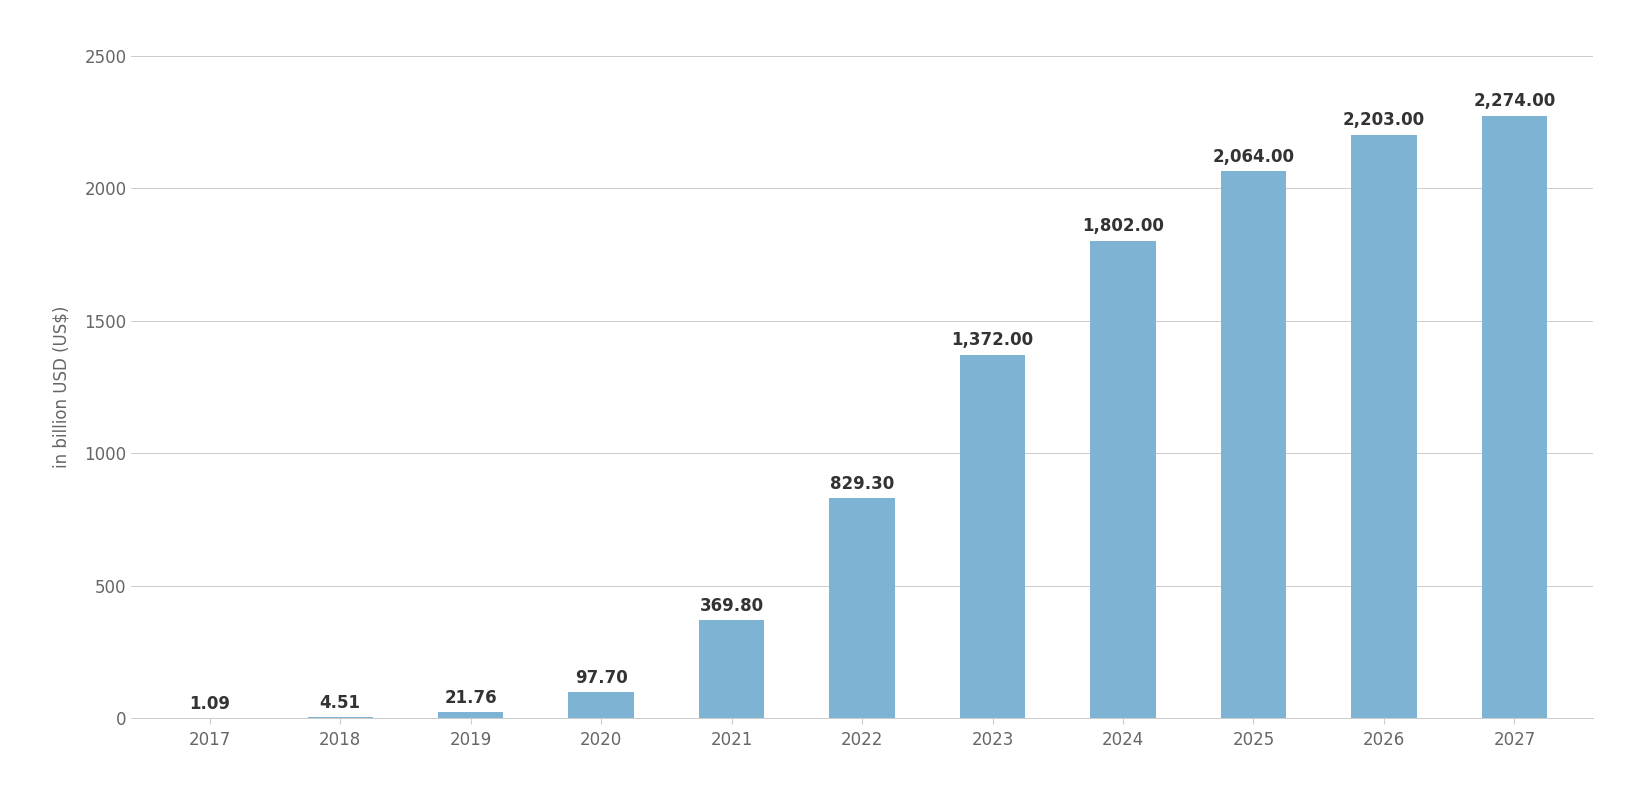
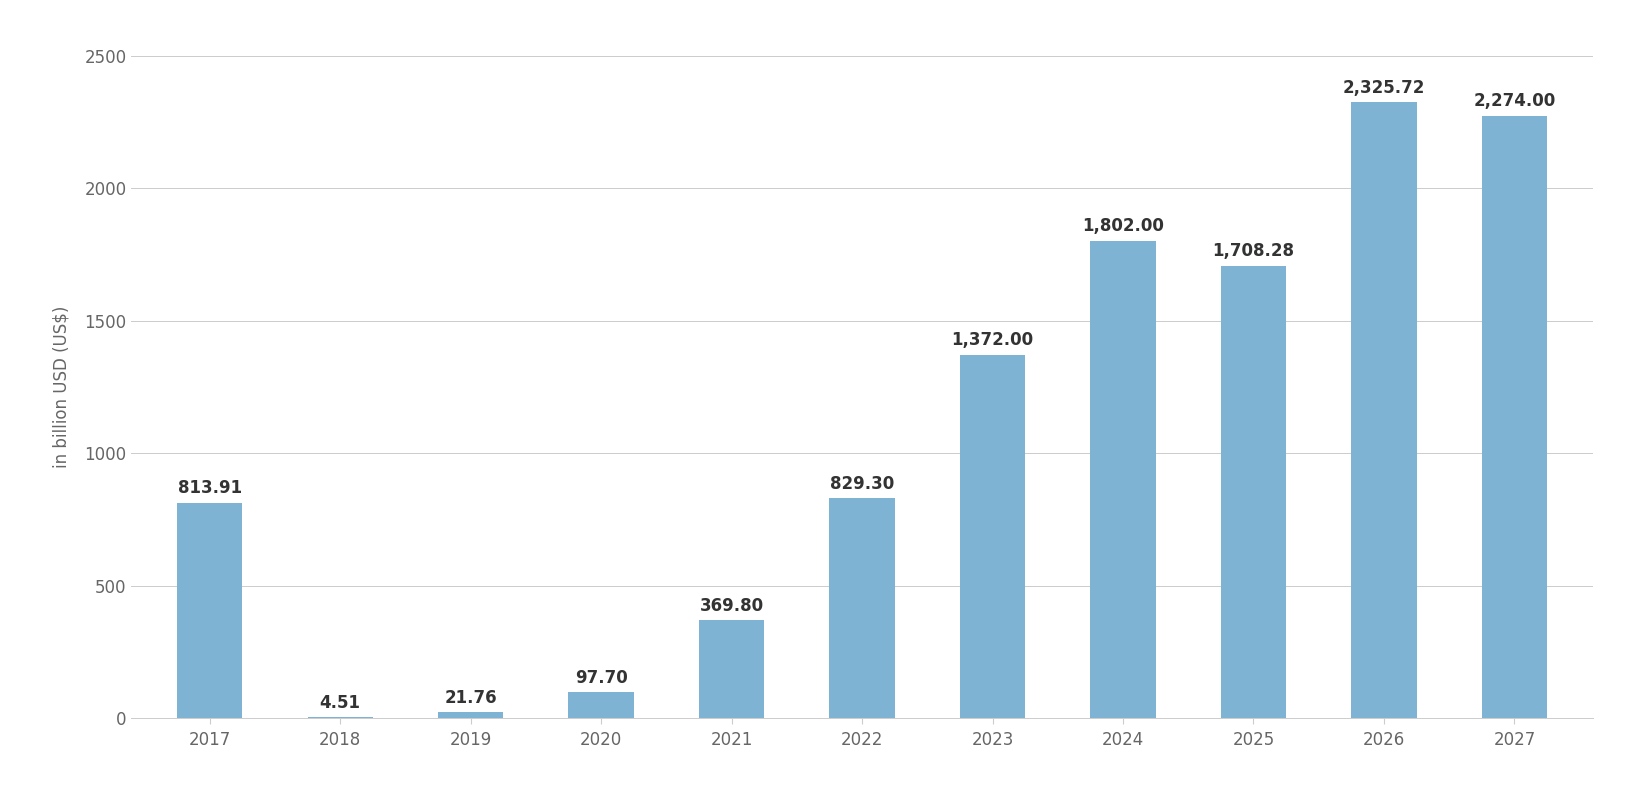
2017: 1.09 -> 813.91
2025: 2,064.00 -> 1,708.28
2026: 2,203.00 -> 2,325.72
